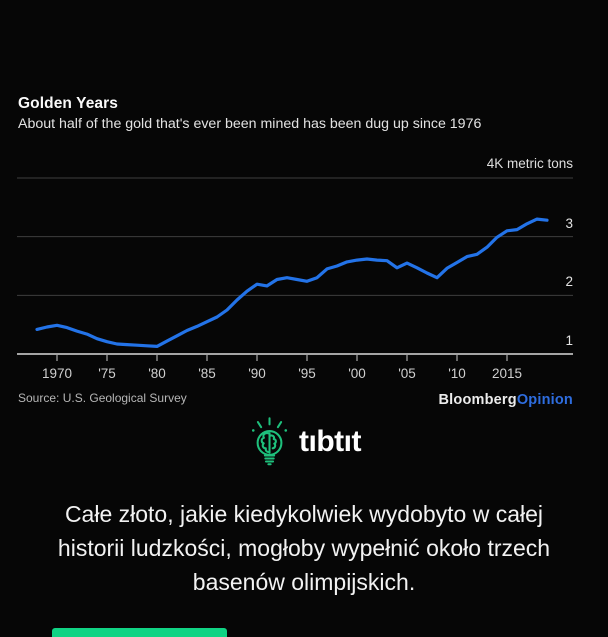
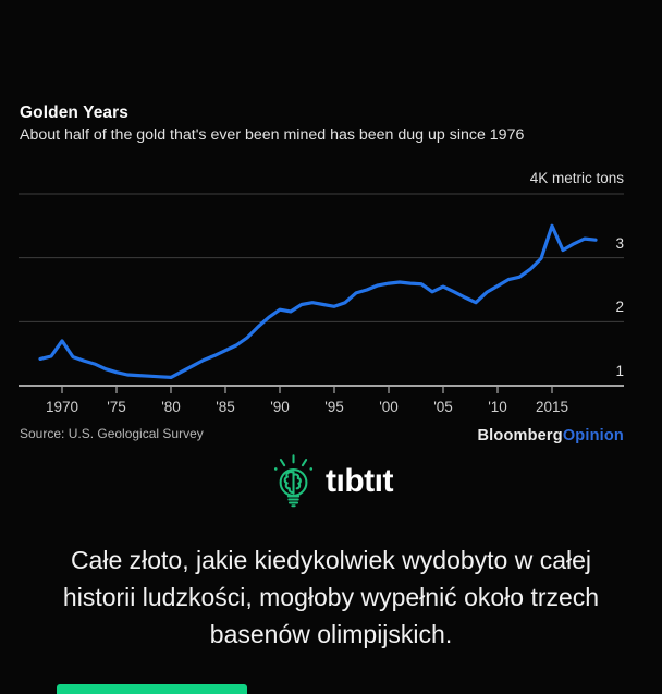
1970: 1.5 -> 1.7
2015: 3.1 -> 3.5
